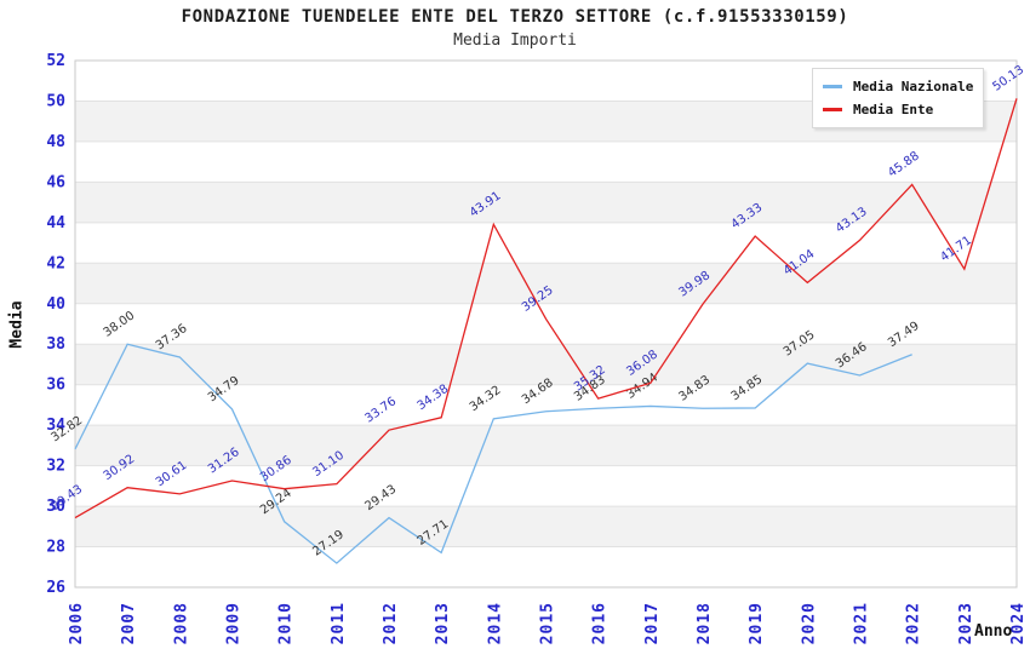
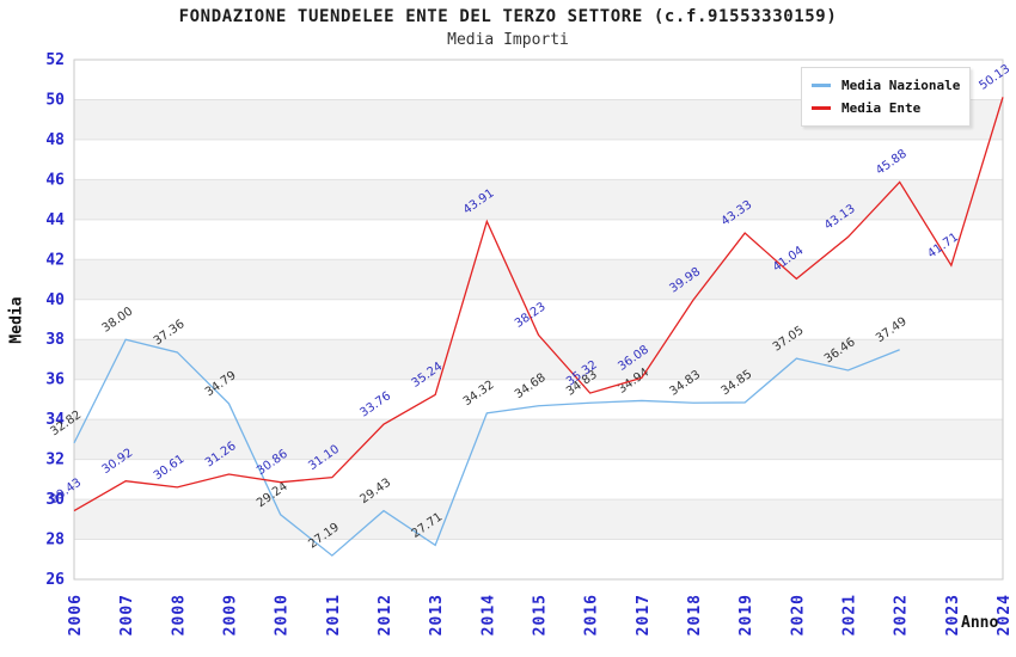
Media Ente/2013: 34.38 -> 35.24
Media Ente/2015: 39.25 -> 38.23
